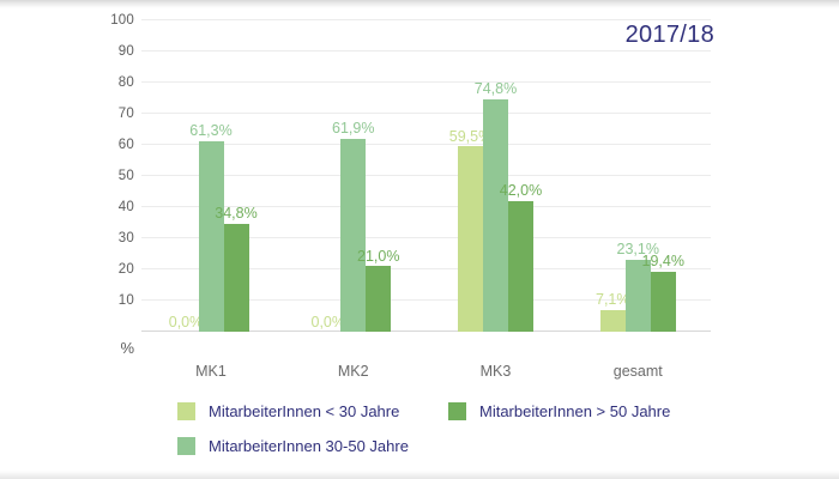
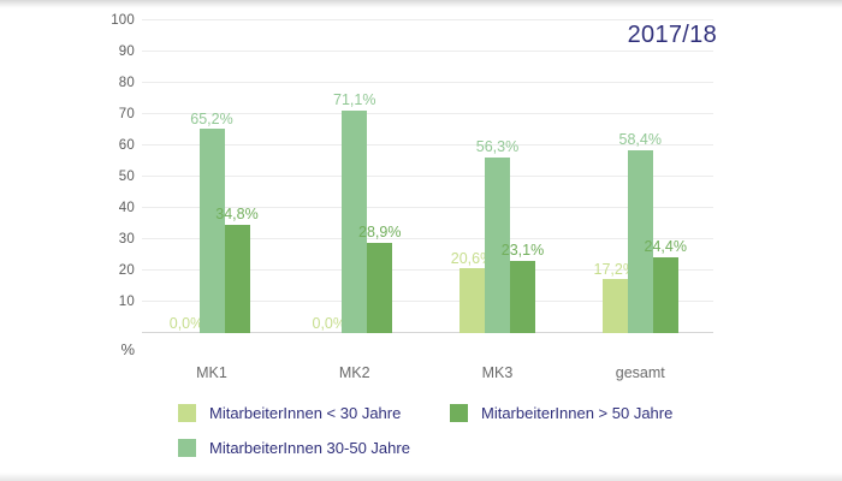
MitarbeiterInnen 30-50 Jahre/MK1: 61,3% -> 65,2%
MitarbeiterInnen 30-50 Jahre/MK2: 61,9% -> 71,1%
MitarbeiterInnen > 50 Jahre/MK2: 21,0% -> 28,9%
MitarbeiterInnen < 30 Jahre/MK3: 59,5% -> 20,6%
MitarbeiterInnen 30-50 Jahre/MK3: 74,8% -> 56,3%
MitarbeiterInnen > 50 Jahre/MK3: 42,0% -> 23,1%
MitarbeiterInnen < 30 Jahre/gesamt: 7,1% -> 17,2%
MitarbeiterInnen 30-50 Jahre/gesamt: 23,1% -> 58,4%
MitarbeiterInnen > 50 Jahre/gesamt: 19,4% -> 24,4%
